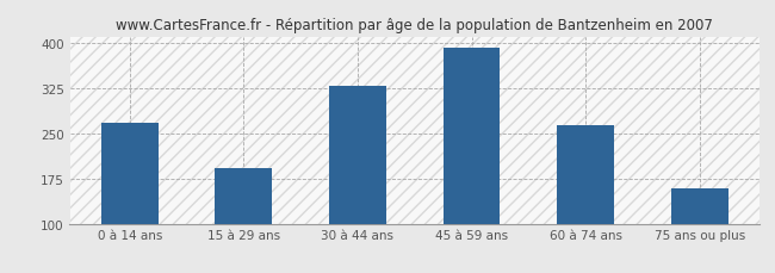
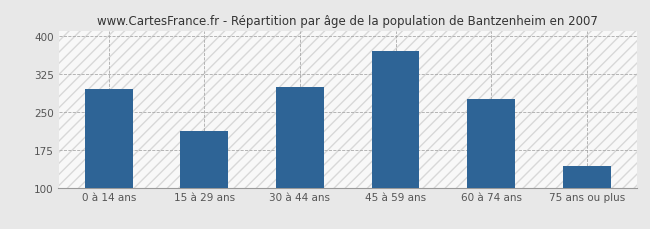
0 à 14 ans: 268 -> 296
15 à 29 ans: 193 -> 212
30 à 44 ans: 330 -> 300
45 à 59 ans: 393 -> 370
60 à 74 ans: 263 -> 276
75 ans ou plus: 158 -> 142
